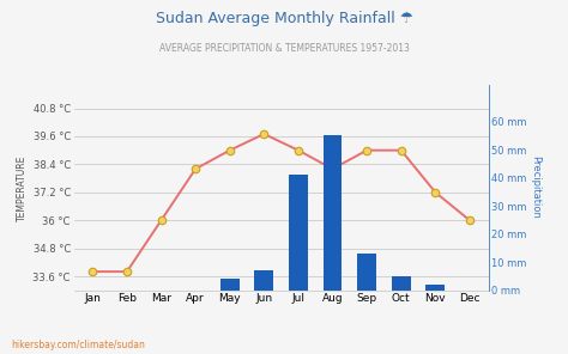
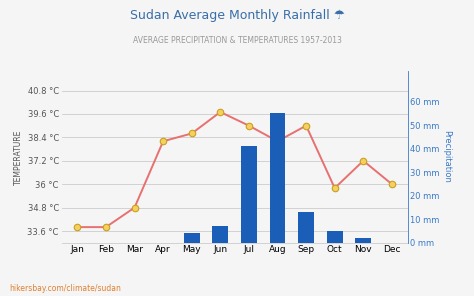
TEMPERATURE/Mar: 36.0 °C -> 34.8 °C
TEMPERATURE/May: 39.0 °C -> 38.6 °C
TEMPERATURE/Oct: 39.0 °C -> 35.8 °C
